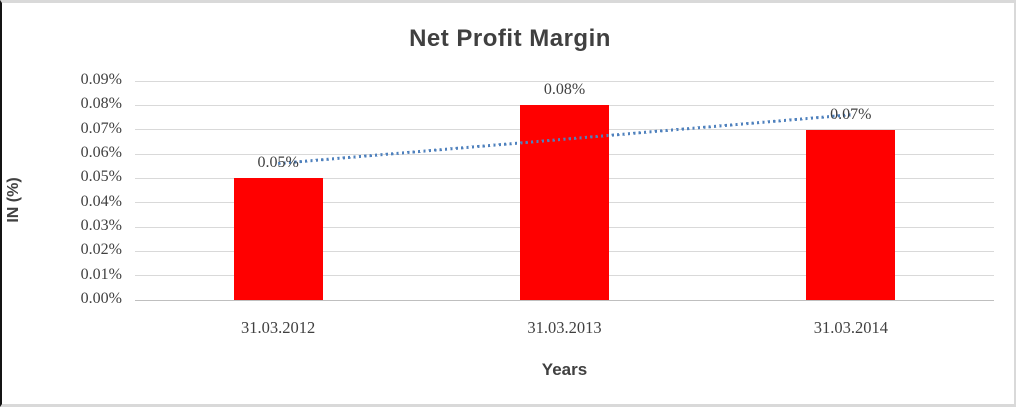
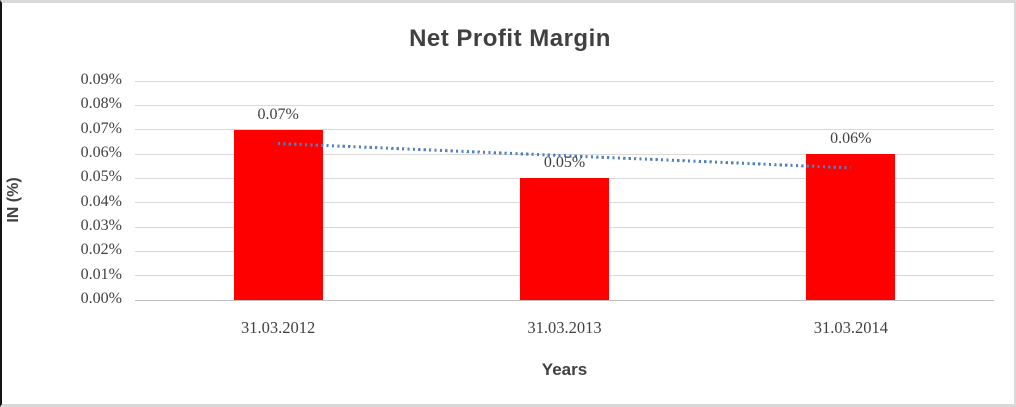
31.03.2012: 0.05% -> 0.07%
31.03.2013: 0.08% -> 0.05%
31.03.2014: 0.07% -> 0.06%
